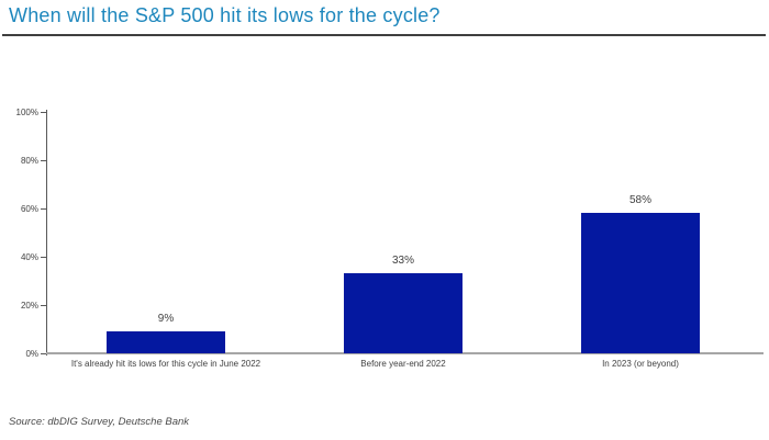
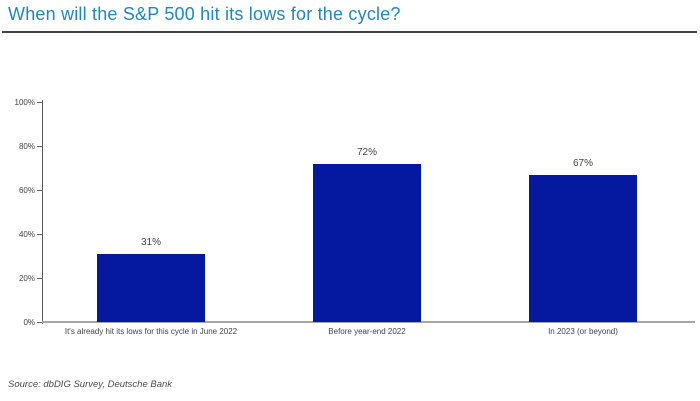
It's already hit its lows for this cycle in June 2022: 9% -> 31%
Before year-end 2022: 33% -> 72%
In 2023 (or beyond): 58% -> 67%
